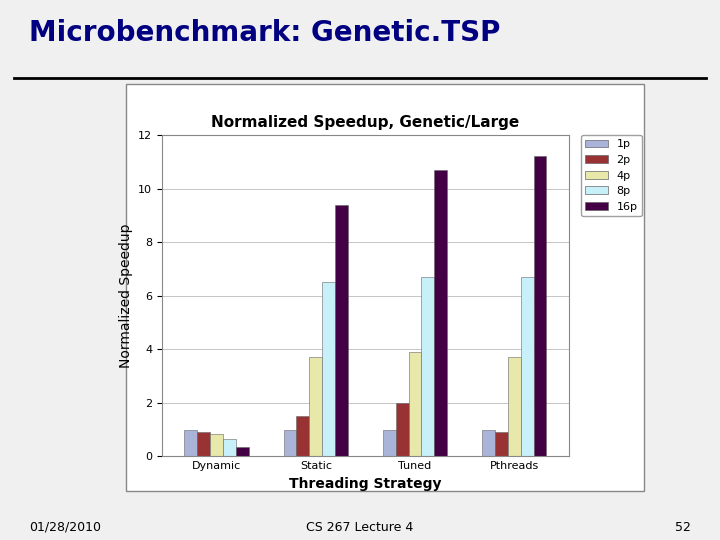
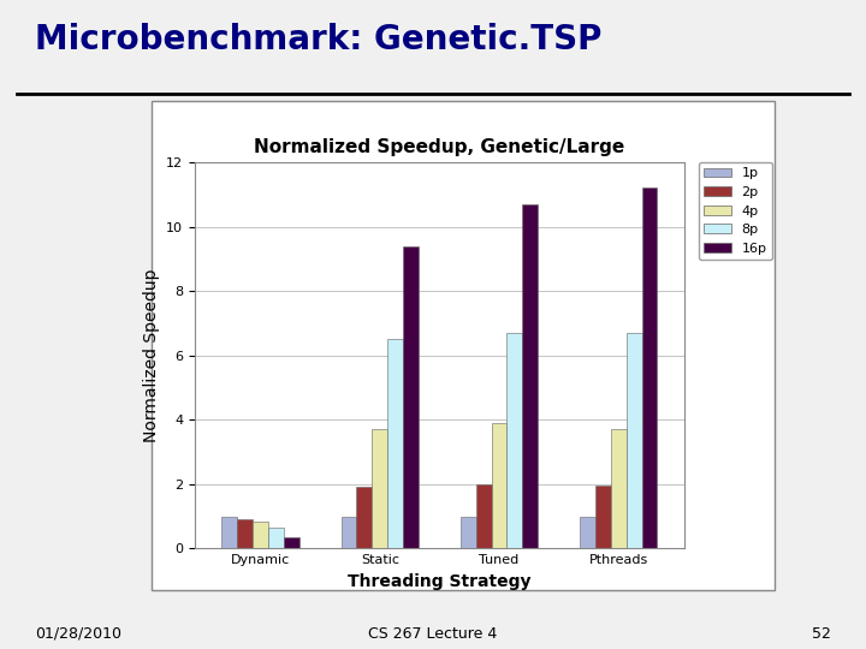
2p/Static: 1.50 -> 1.90
2p/Pthreads: 0.90 -> 1.95
